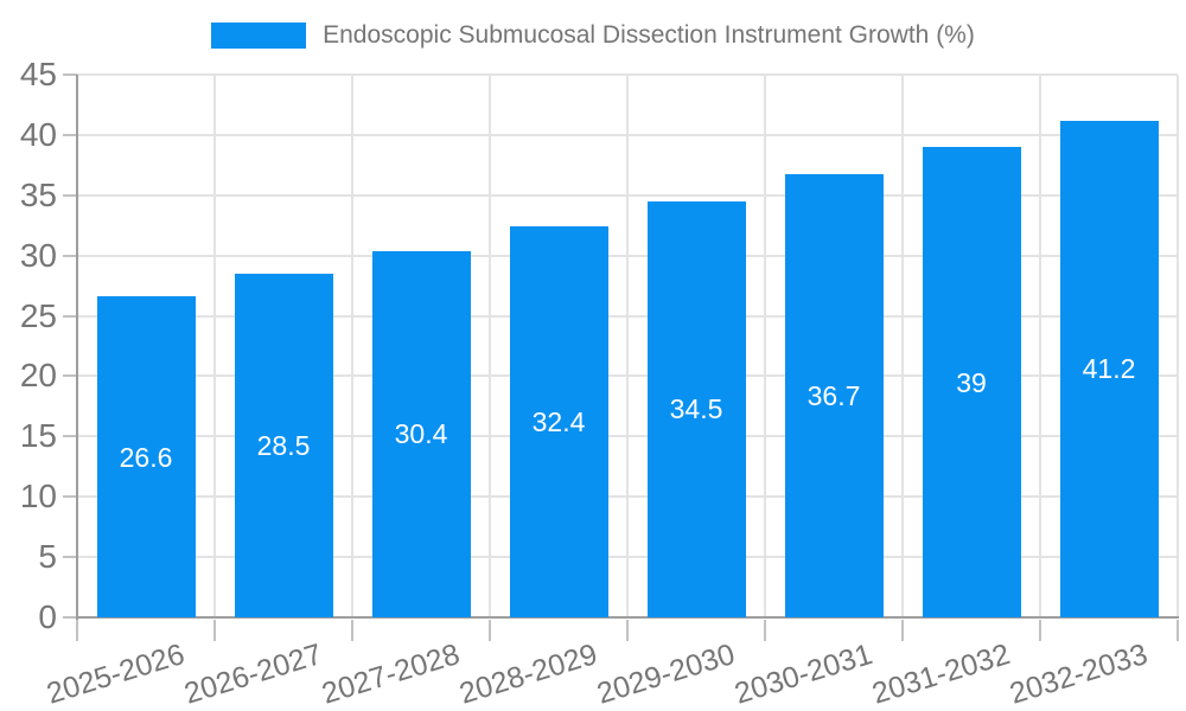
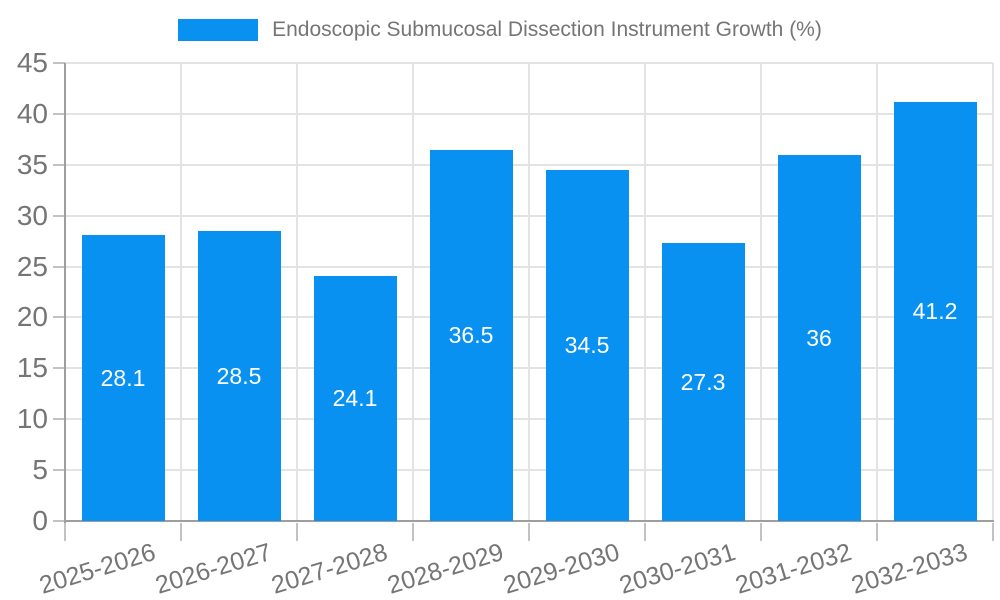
2025-2026: 26.6 -> 28.1
2027-2028: 30.4 -> 24.1
2028-2029: 32.4 -> 36.5
2030-2031: 36.7 -> 27.3
2031-2032: 39 -> 36
